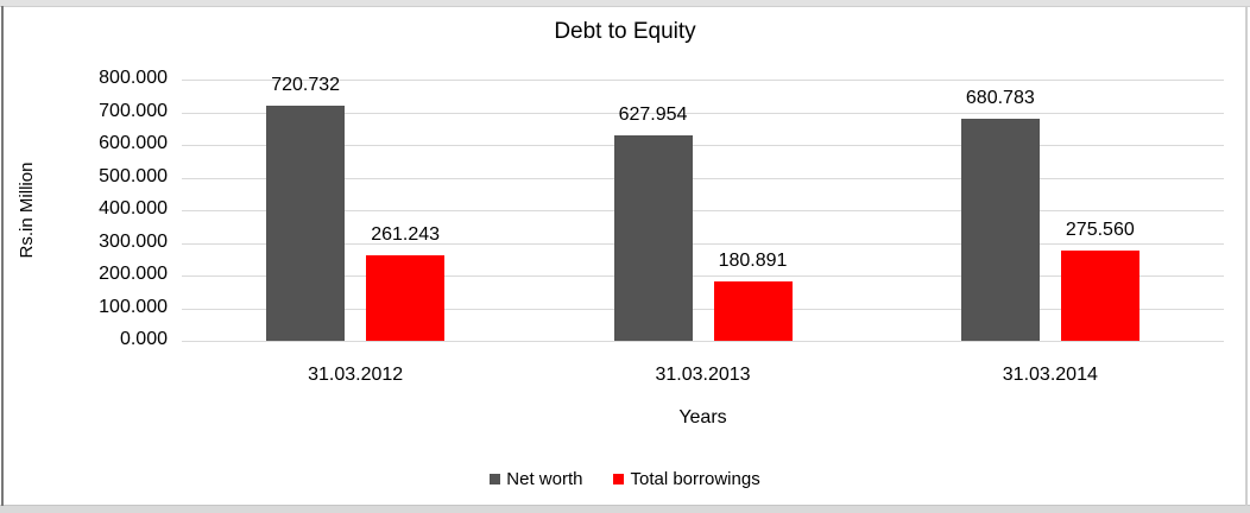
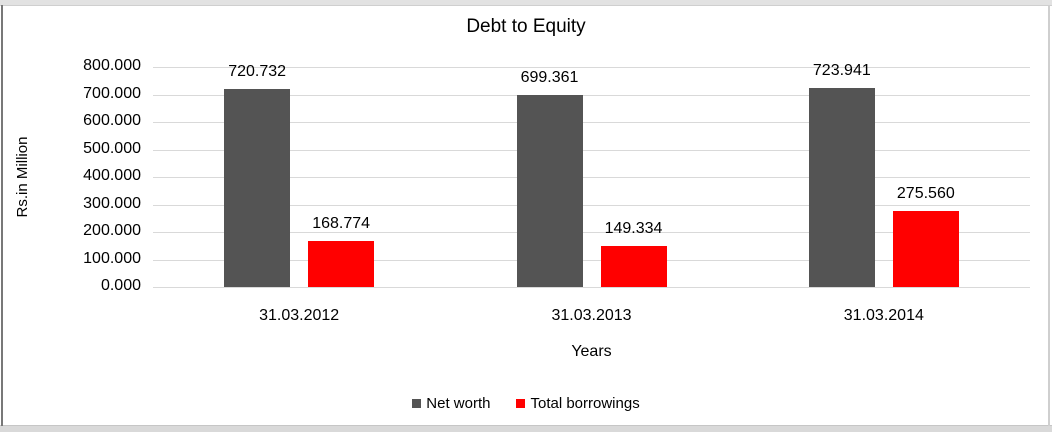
Total borrowings/31.03.2012: 261.243 -> 168.774
Net worth/31.03.2013: 627.954 -> 699.361
Total borrowings/31.03.2013: 180.891 -> 149.334
Net worth/31.03.2014: 680.783 -> 723.941
